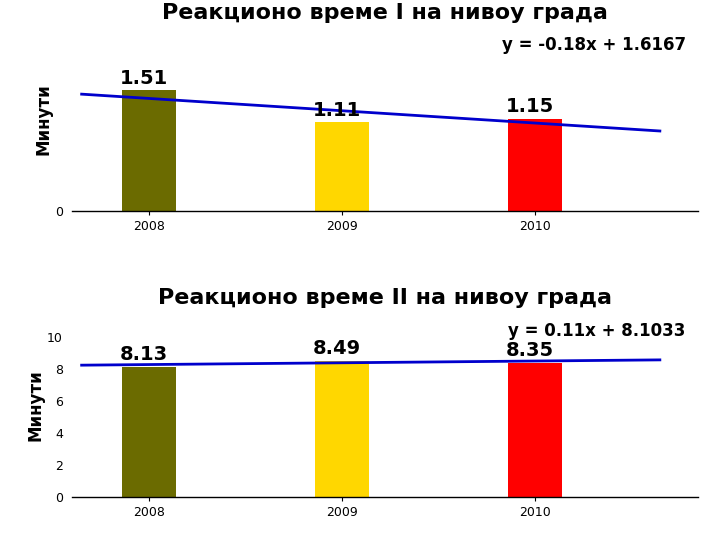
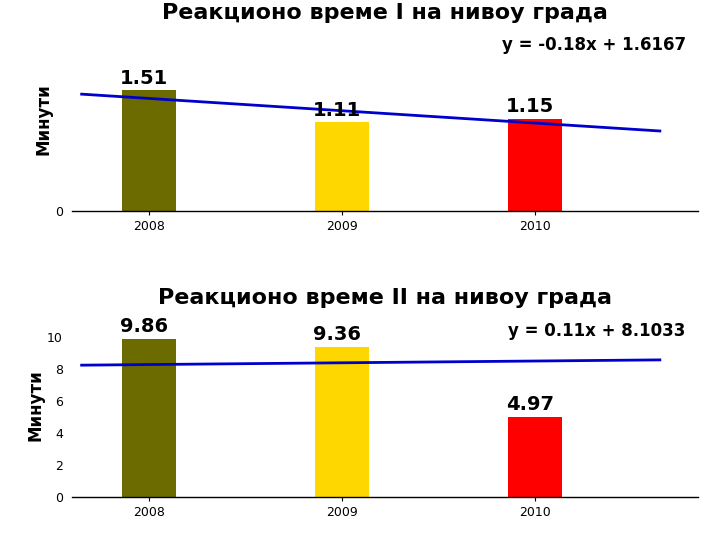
Реакционо време II на нивоу града/2008: 8.13 -> 9.86
Реакционо време II на нивоу града/2009: 8.49 -> 9.36
Реакционо време II на нивоу града/2010: 8.35 -> 4.97
